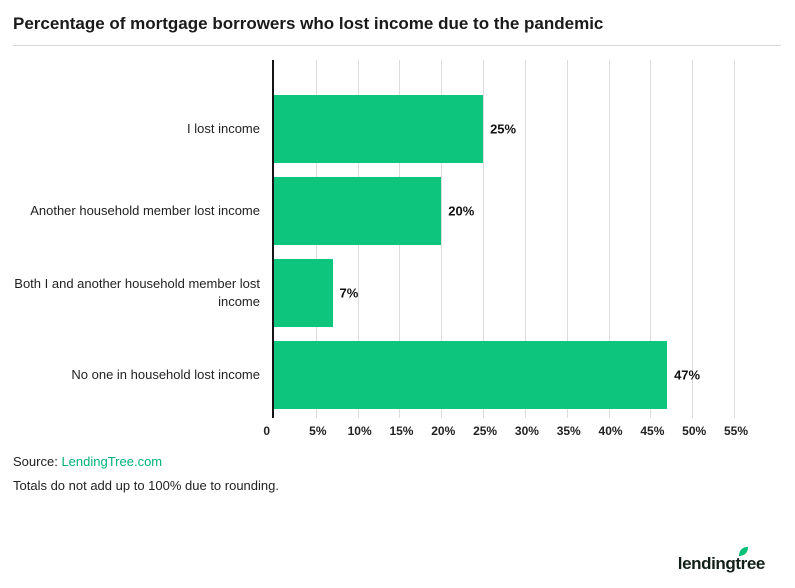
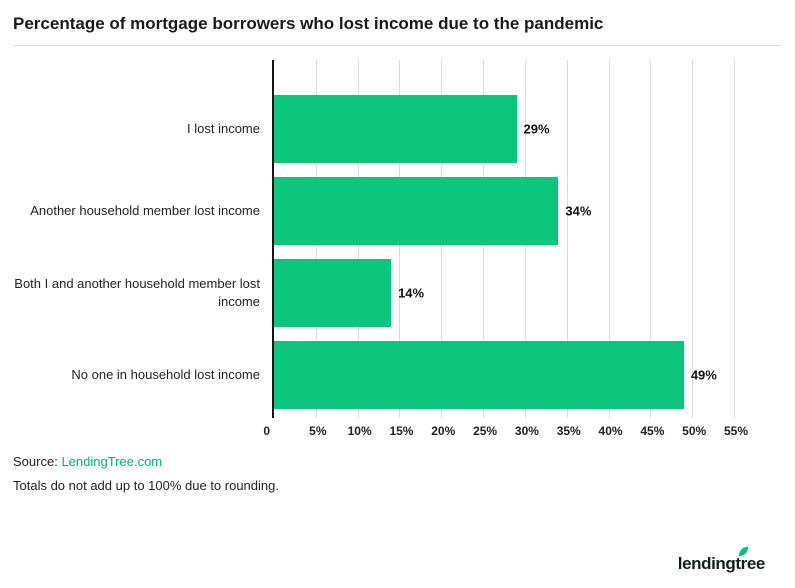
I lost income: 25% -> 29%
Another household member lost income: 20% -> 34%
Both I and another household member lost income: 7% -> 14%
No one in household lost income: 47% -> 49%
